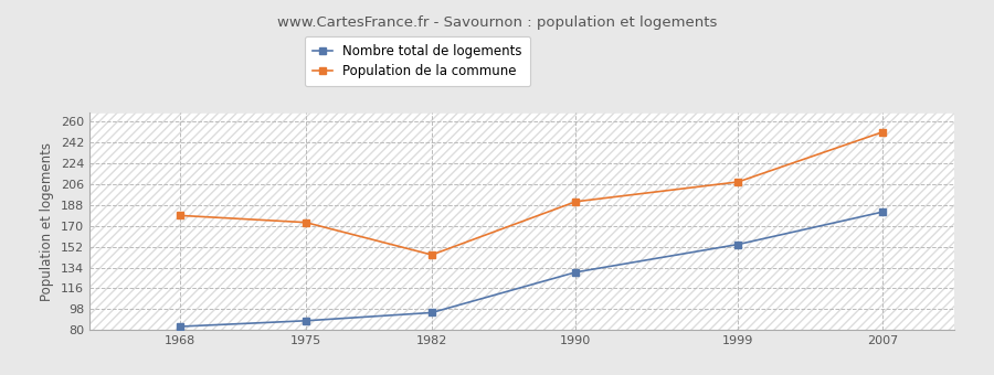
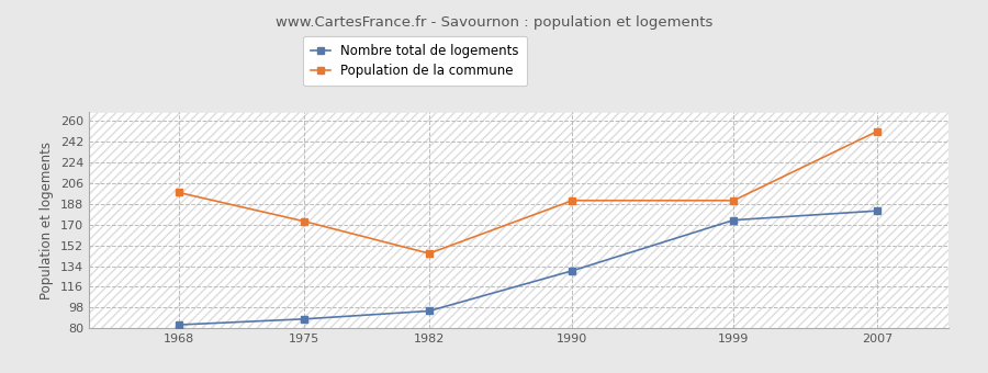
Population de la commune/1968: 179 -> 198
Nombre total de logements/1999: 154 -> 174
Population de la commune/1999: 208 -> 191
